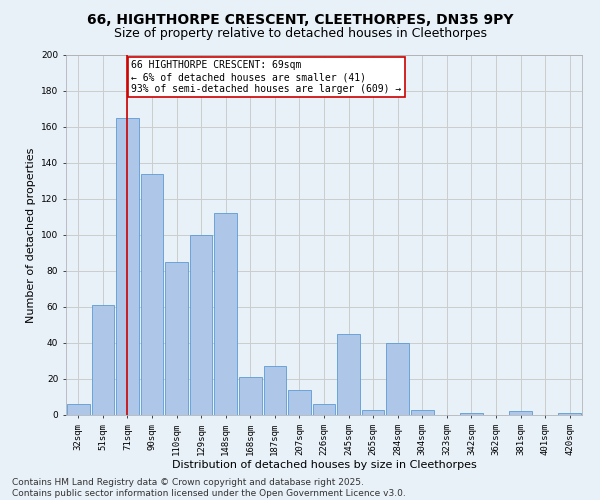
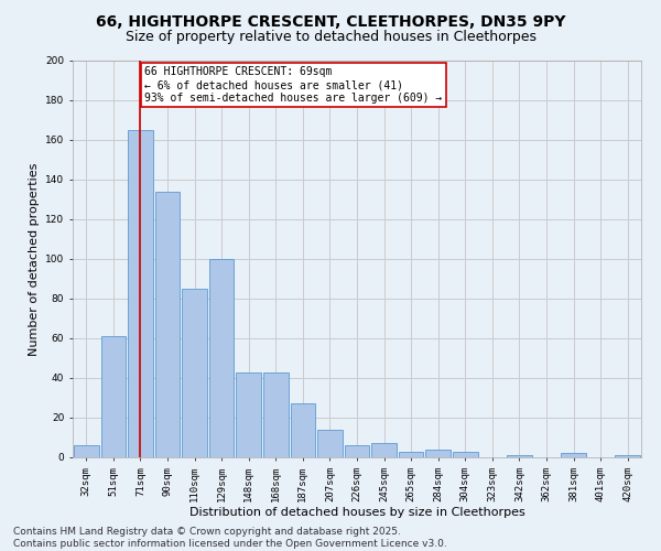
148sqm: 112 -> 43
168sqm: 21 -> 43
245sqm: 45 -> 7
284sqm: 40 -> 4
